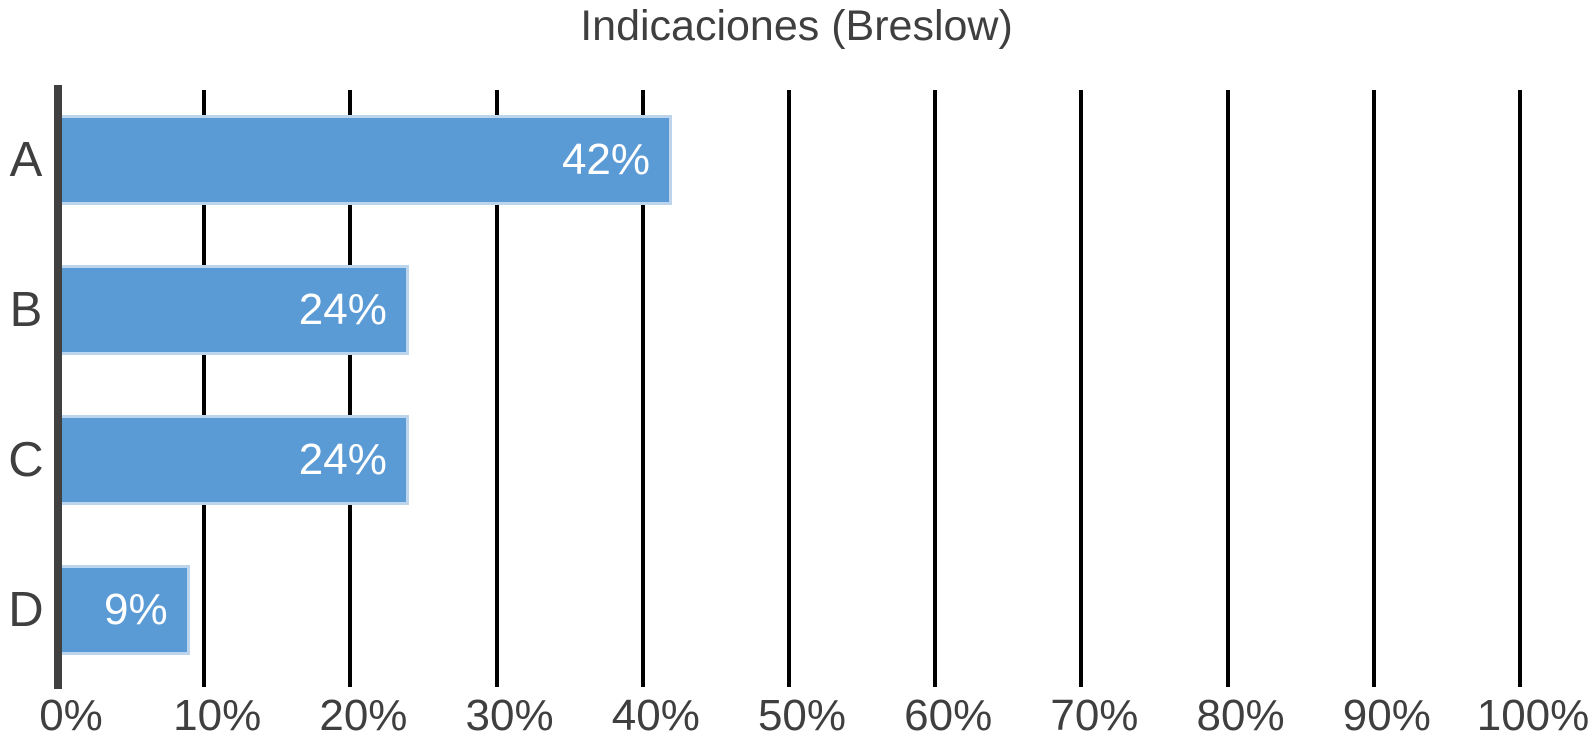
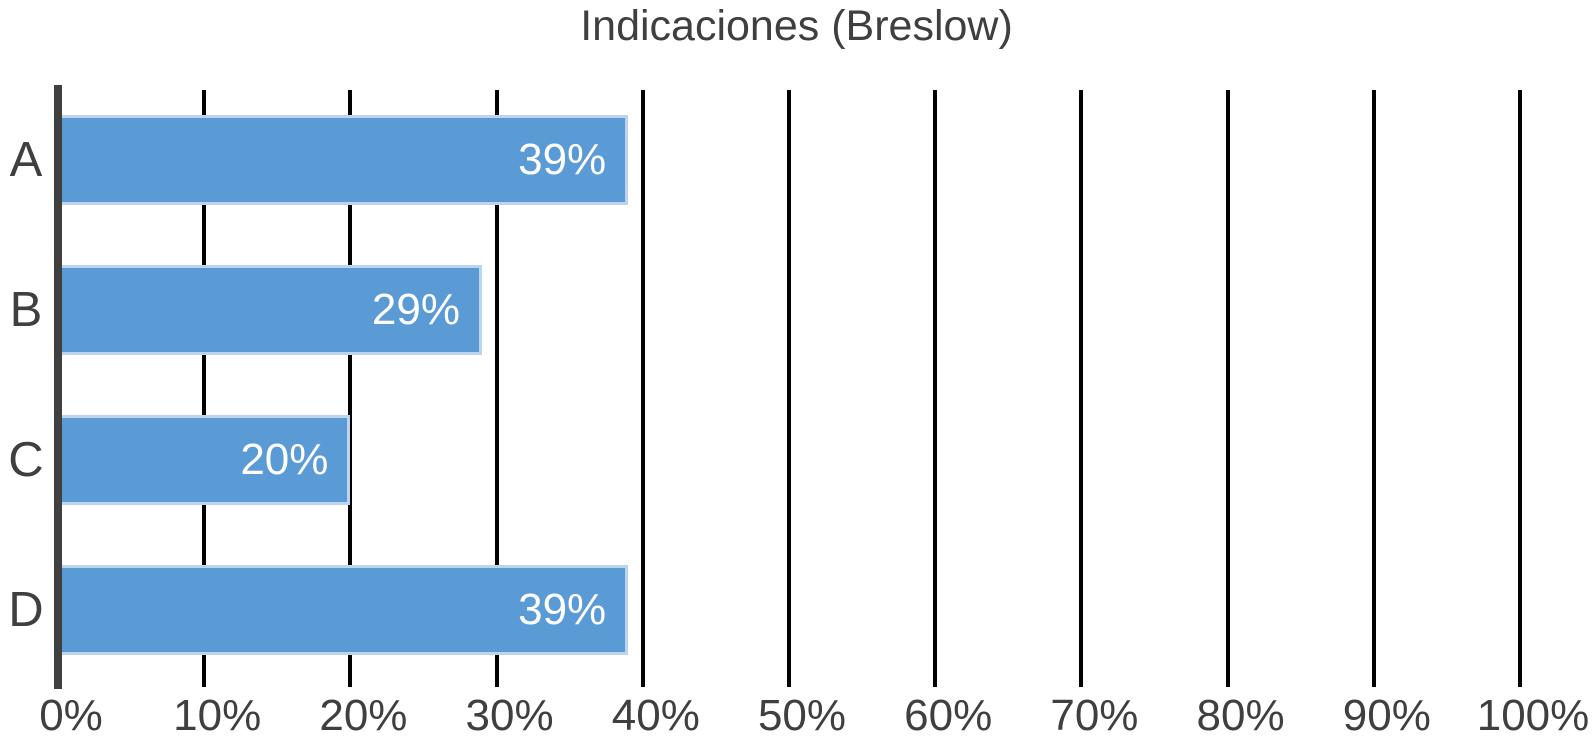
A: 42% -> 39%
B: 24% -> 29%
C: 24% -> 20%
D: 9% -> 39%
